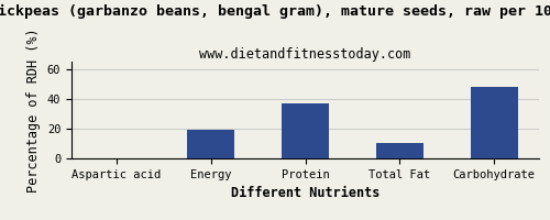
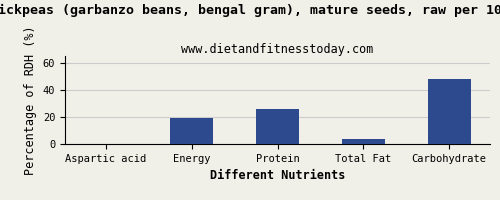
Protein: 37 -> 26
Total Fat: 10 -> 4
